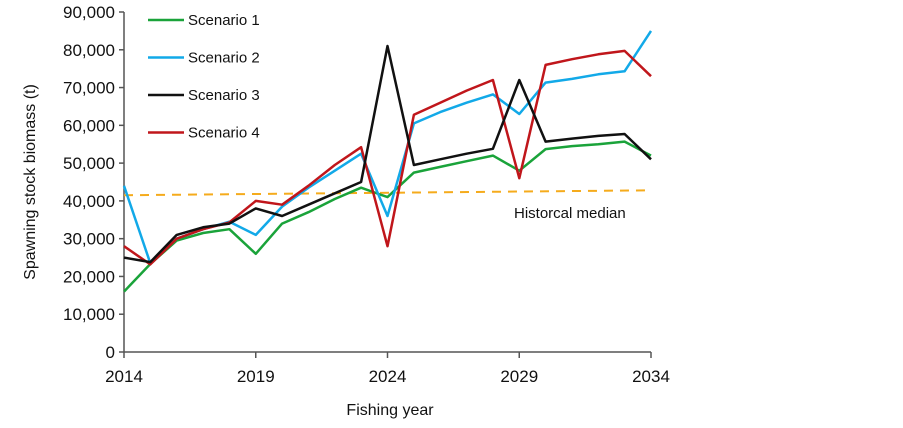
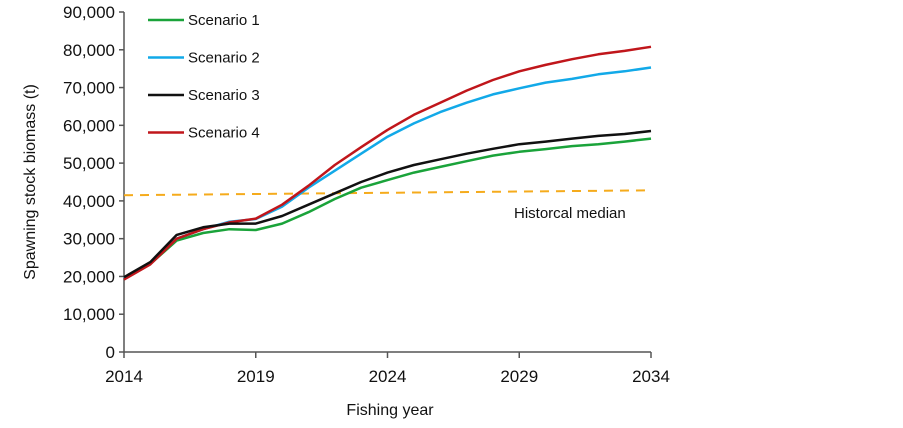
Scenario 1/2014: 16000 -> 20000
Scenario 2/2014: 44000 -> 20000
Scenario 3/2014: 25000 -> 20000
Scenario 4/2014: 28000 -> 19000
Scenario 1/2019: 26000 -> 32000
Scenario 2/2019: 31000 -> 35000
Scenario 3/2019: 38000 -> 34000
Scenario 4/2019: 40000 -> 35000
Scenario 1/2024: 41000 -> 46000
Scenario 2/2024: 36000 -> 57000
Scenario 3/2024: 81000 -> 48000
Scenario 4/2024: 28000 -> 59000
Scenario 1/2029: 48000 -> 53000
Scenario 2/2029: 63000 -> 70000
Scenario 3/2029: 72000 -> 55000
Scenario 4/2029: 46000 -> 74000
Scenario 1/2034: 52000 -> 56000
Scenario 2/2034: 85000 -> 75000
Scenario 3/2034: 51000 -> 58000
Scenario 4/2034: 73000 -> 81000
